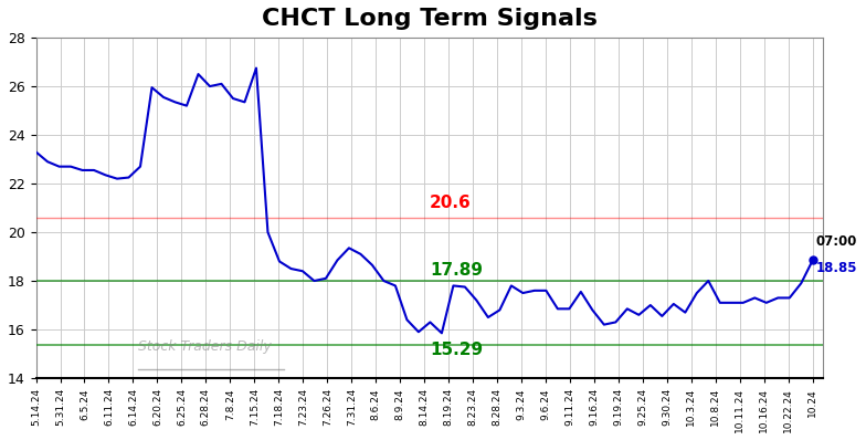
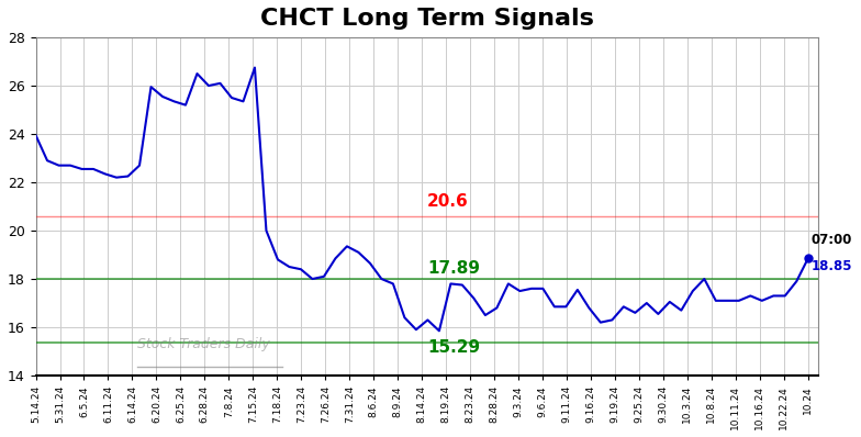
5.14.24: 23.30 -> 23.95
